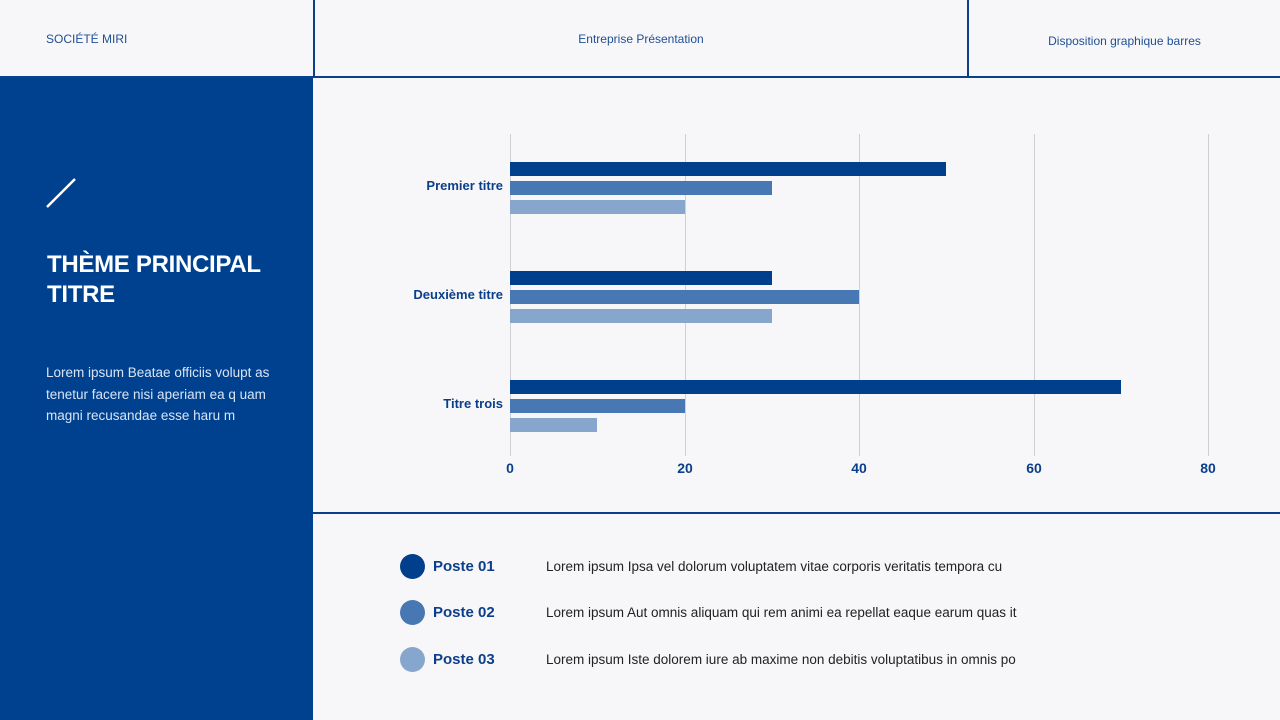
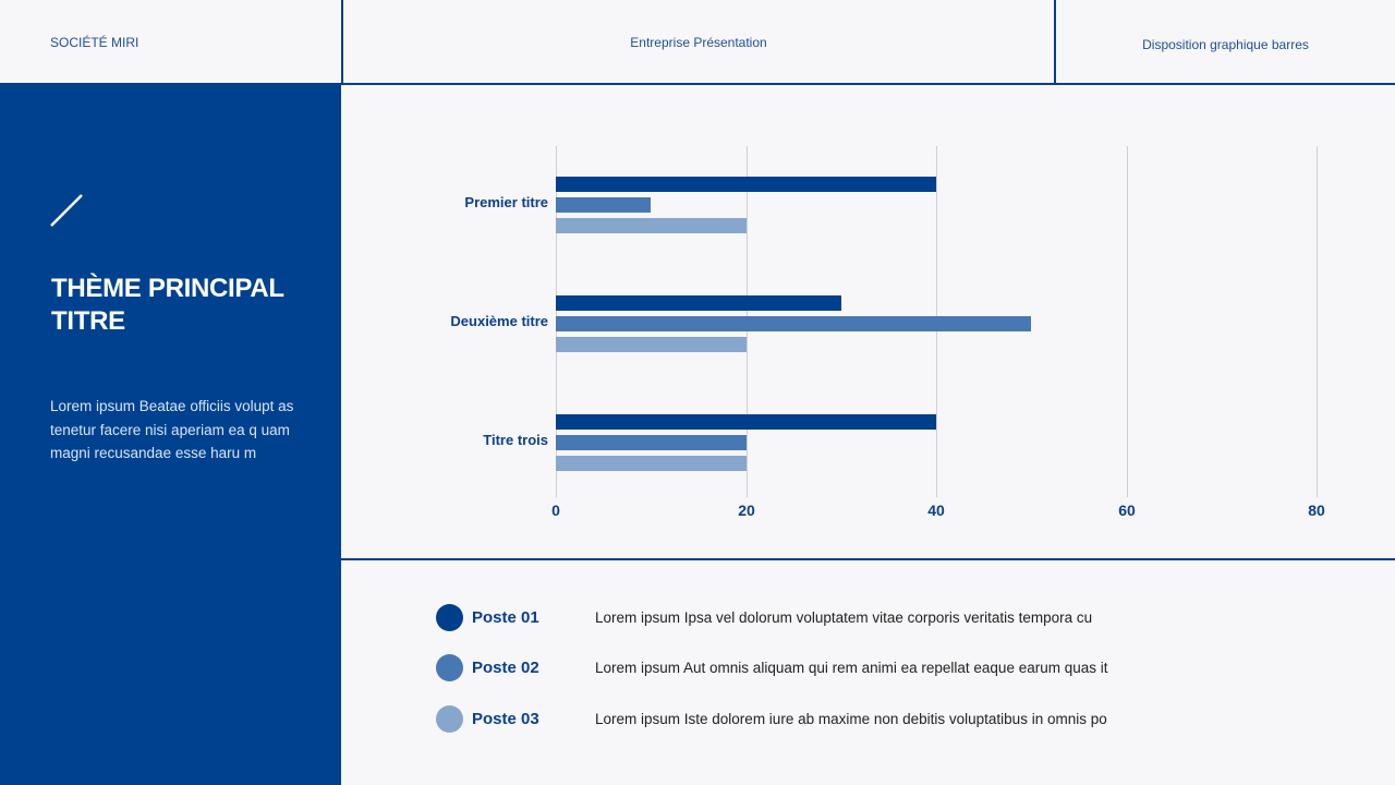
Poste 01/Premier titre: 50 -> 40
Poste 02/Premier titre: 30 -> 10
Poste 02/Deuxième titre: 40 -> 50
Poste 03/Deuxième titre: 30 -> 20
Poste 01/Titre trois: 70 -> 40
Poste 03/Titre trois: 10 -> 20
